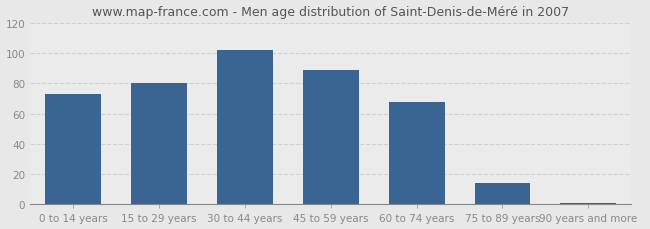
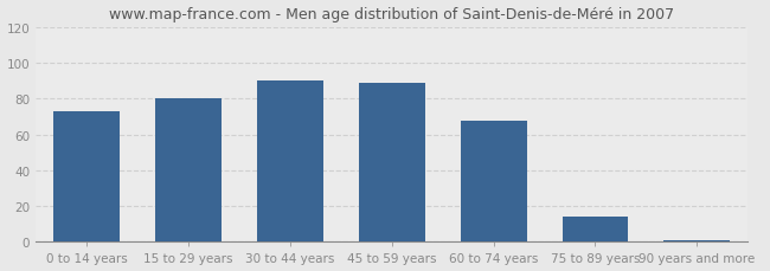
30 to 44 years: 102 -> 90
